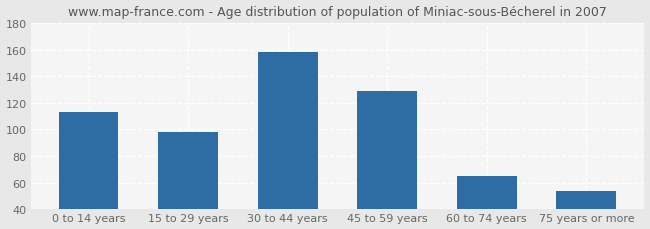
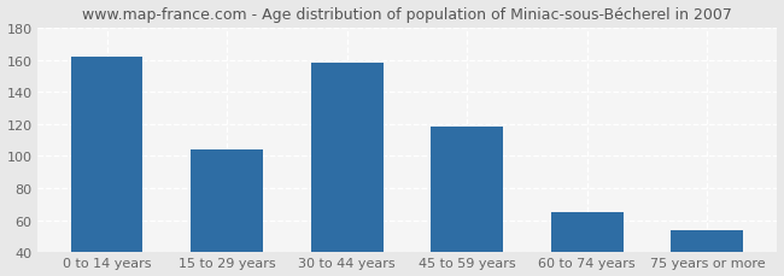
0 to 14 years: 113 -> 162
15 to 29 years: 98 -> 104
45 to 59 years: 129 -> 118
